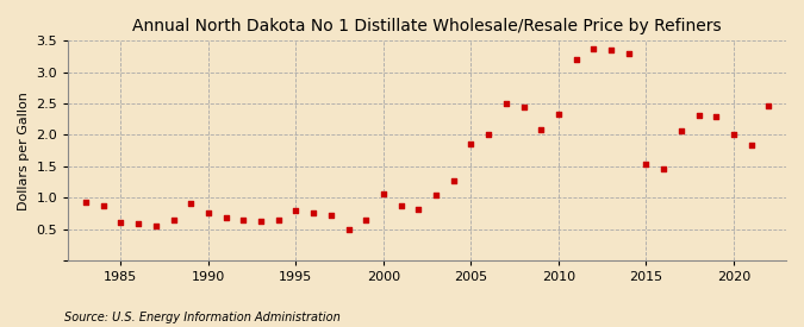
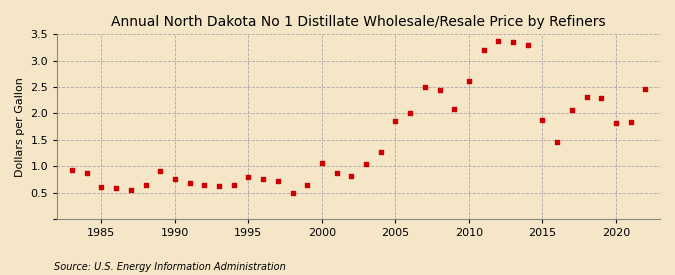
2010: 2.34 -> 2.62
2015: 1.54 -> 1.87
2020: 2.00 -> 1.82
